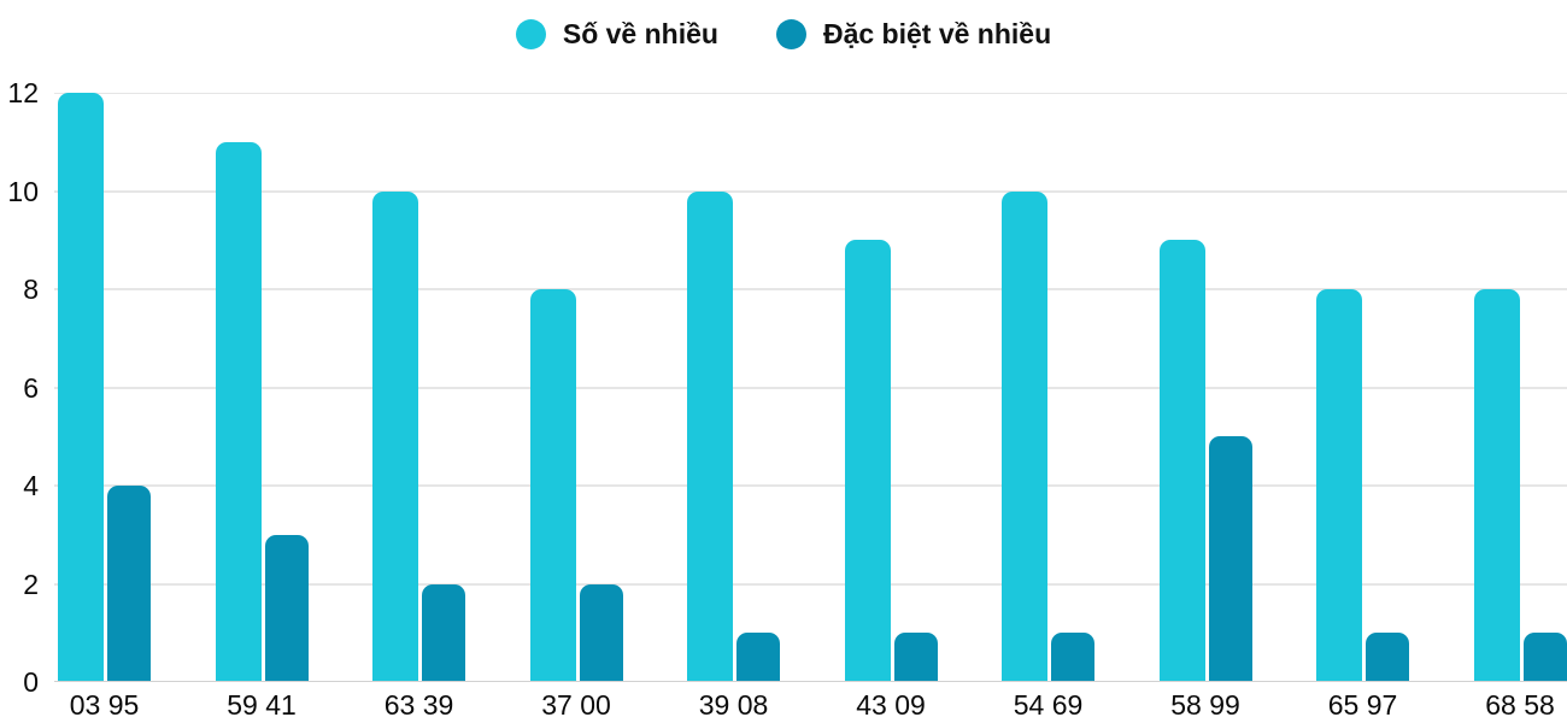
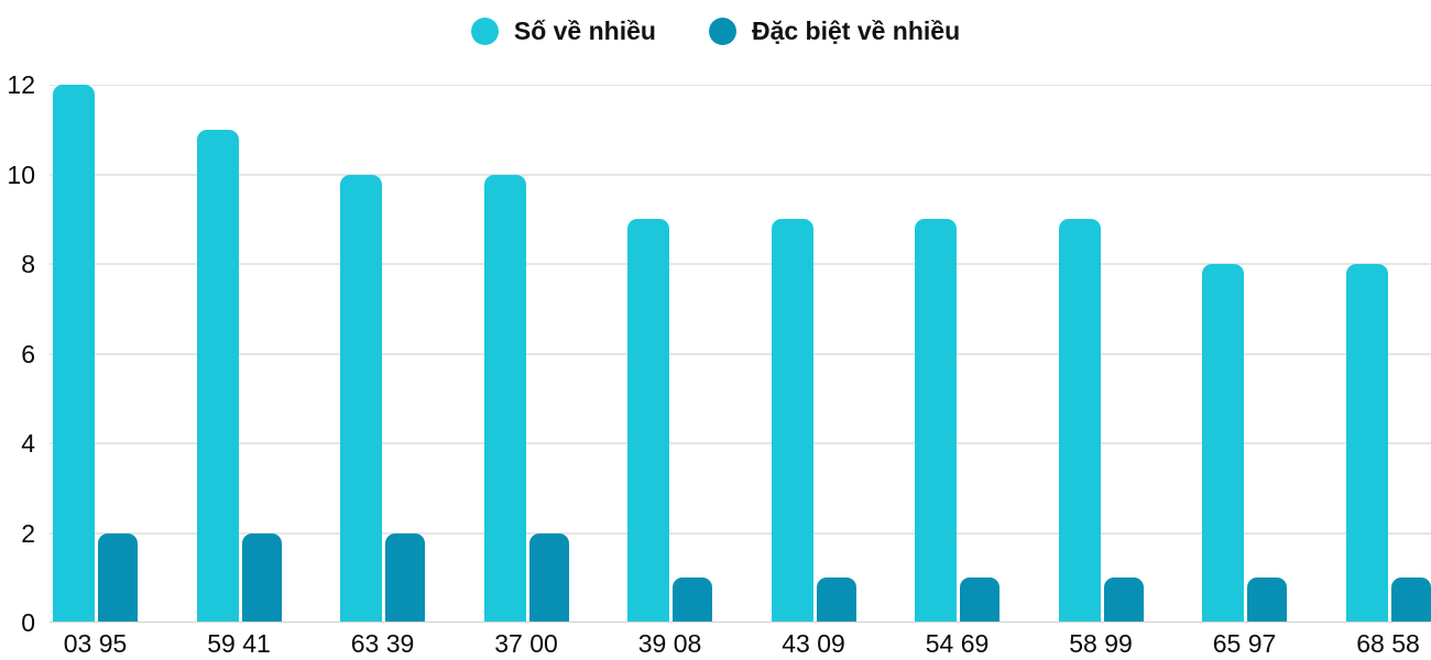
Đặc biệt về nhiều/03 95: 4 -> 2
Đặc biệt về nhiều/59 41: 3 -> 2
Số về nhiều/37 00: 8 -> 10
Số về nhiều/39 08: 10 -> 9
Số về nhiều/54 69: 10 -> 9
Đặc biệt về nhiều/58 99: 5 -> 1
